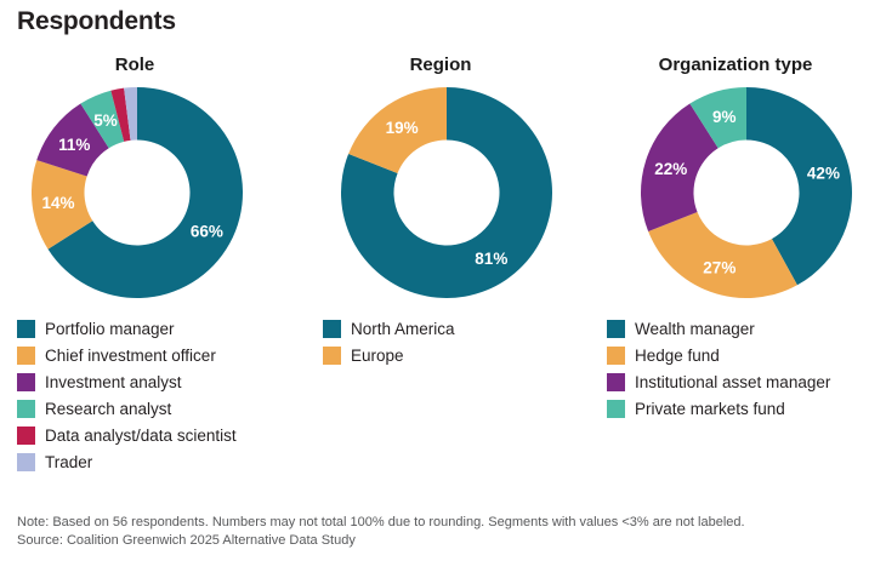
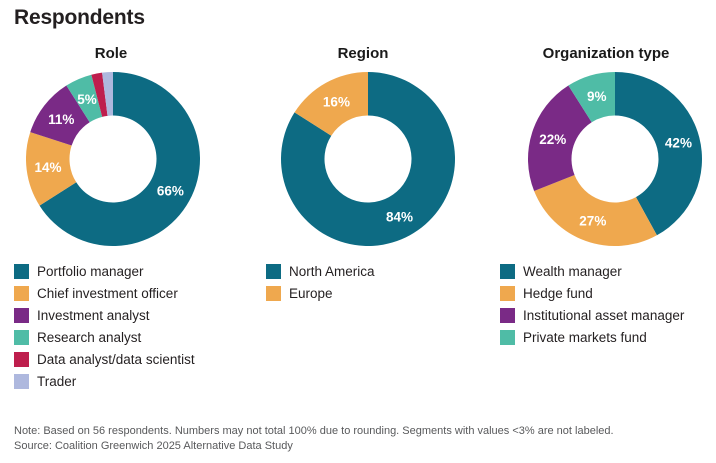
Region/North America: 81% -> 84%
Region/Europe: 19% -> 16%
